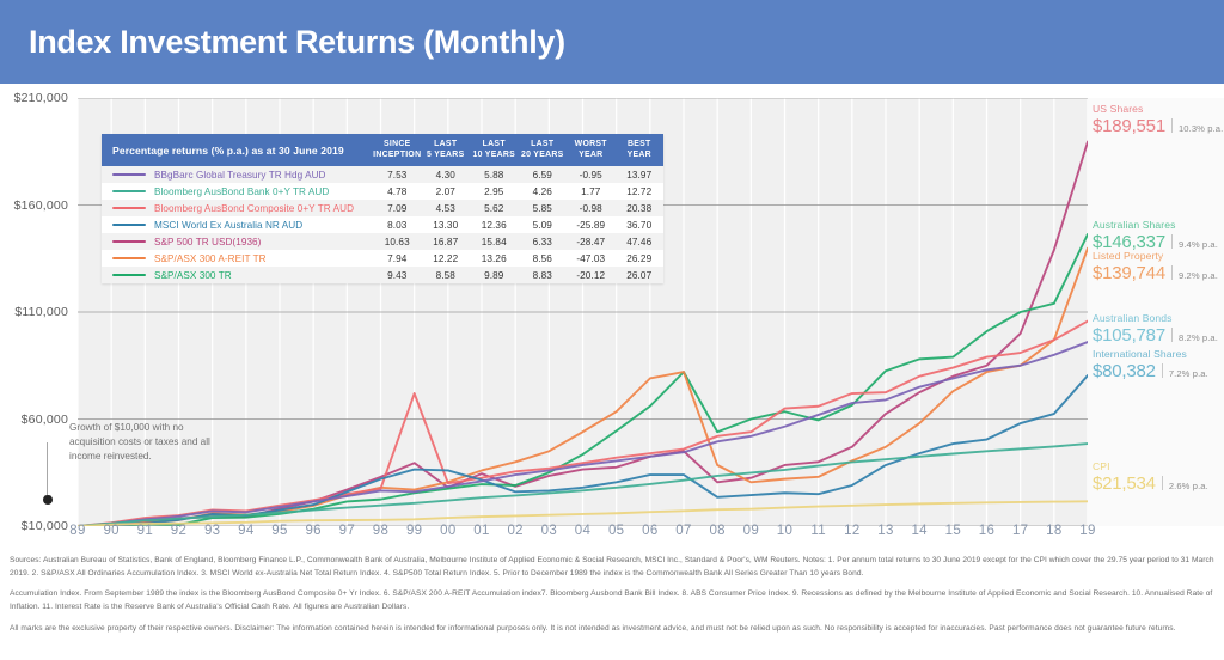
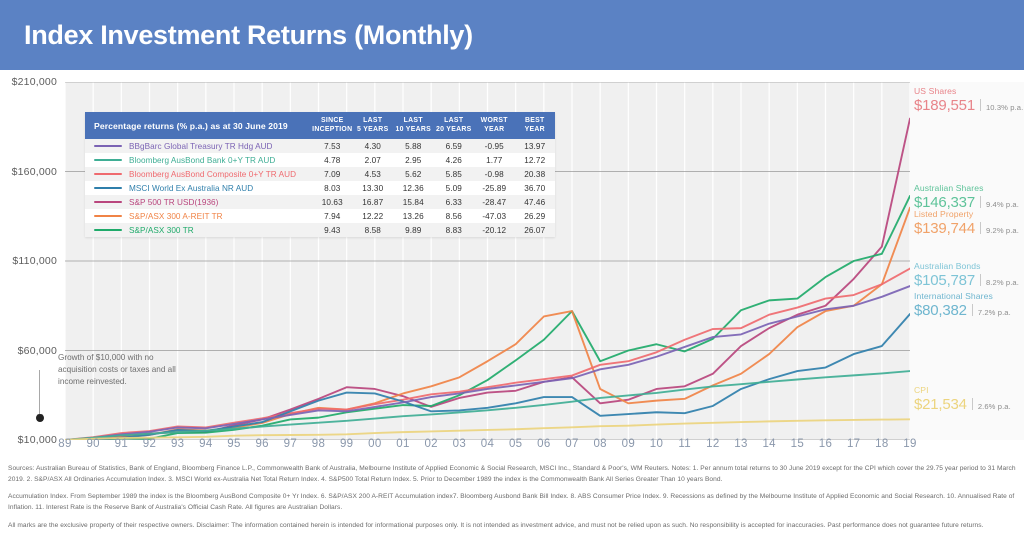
Australian Bonds/99: $72000 -> $27000
US Shares/00: $28000 -> $38000
Australian Bonds/10: $65000 -> $59000
US Shares/18: $139000 -> $118000
